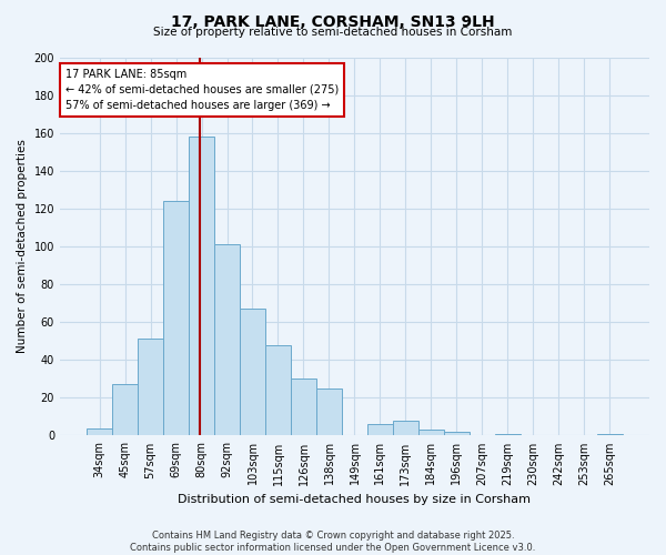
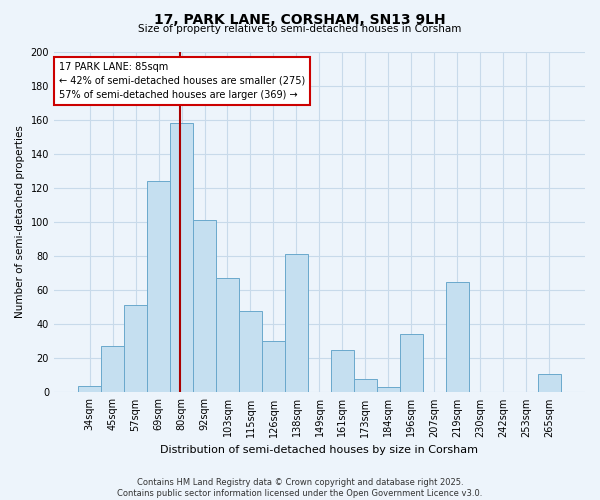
138sqm: 25 -> 81
161sqm: 6 -> 25
196sqm: 2 -> 34
219sqm: 1 -> 65
265sqm: 1 -> 11
